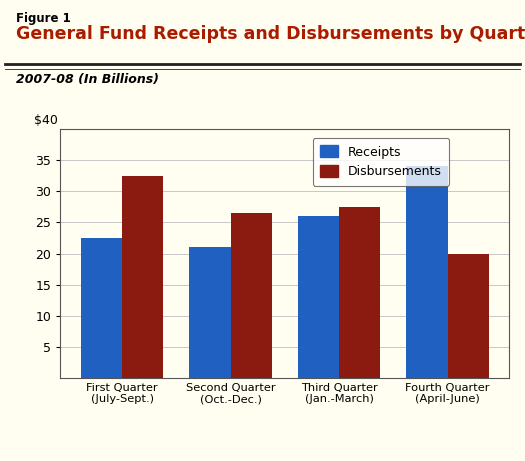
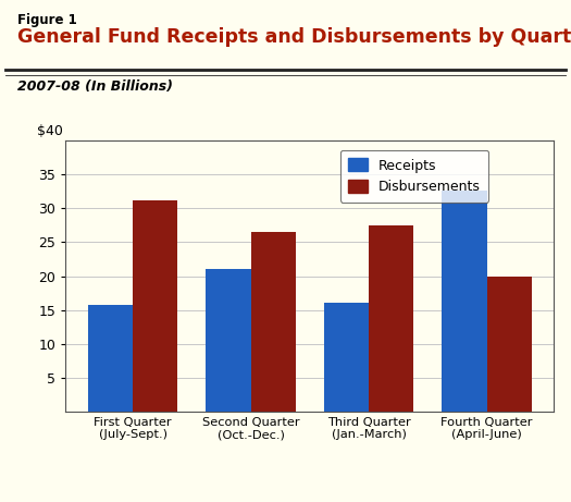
Receipts/First Quarter (July-Sept.): 22.5 -> 15.8
Disbursements/First Quarter (July-Sept.): 32.5 -> 31.2
Receipts/Third Quarter (Jan.-March): 26.0 -> 16.0
Receipts/Fourth Quarter (April-June): 34.0 -> 32.6
